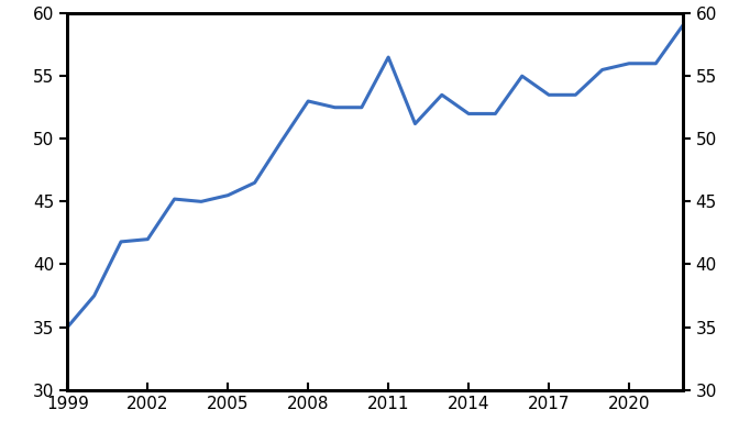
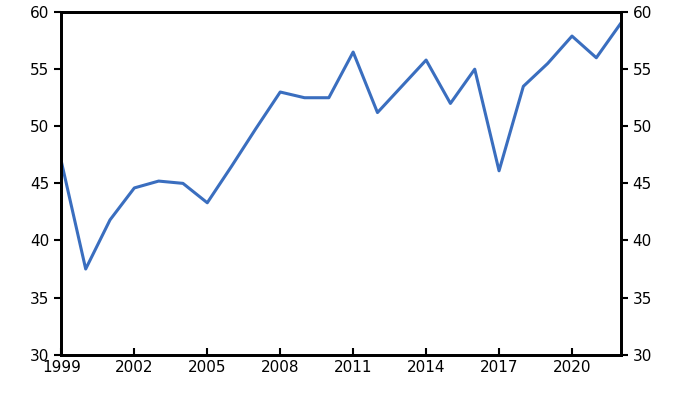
1999: 35.0 -> 46.9
2002: 42.0 -> 44.6
2005: 45.5 -> 43.3
2014: 52.0 -> 55.8
2017: 53.5 -> 46.1
2020: 56.0 -> 57.9
